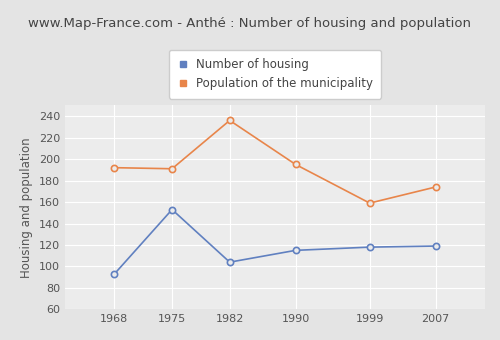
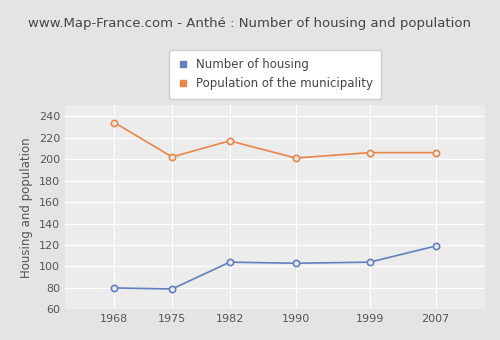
Number of housing/1968: 93 -> 80
Population of the municipality/1968: 192 -> 234
Number of housing/1975: 153 -> 79
Population of the municipality/1975: 191 -> 202
Population of the municipality/1982: 236 -> 217
Number of housing/1990: 115 -> 103
Population of the municipality/1990: 195 -> 201
Number of housing/1999: 118 -> 104
Population of the municipality/1999: 159 -> 206
Population of the municipality/2007: 174 -> 206
